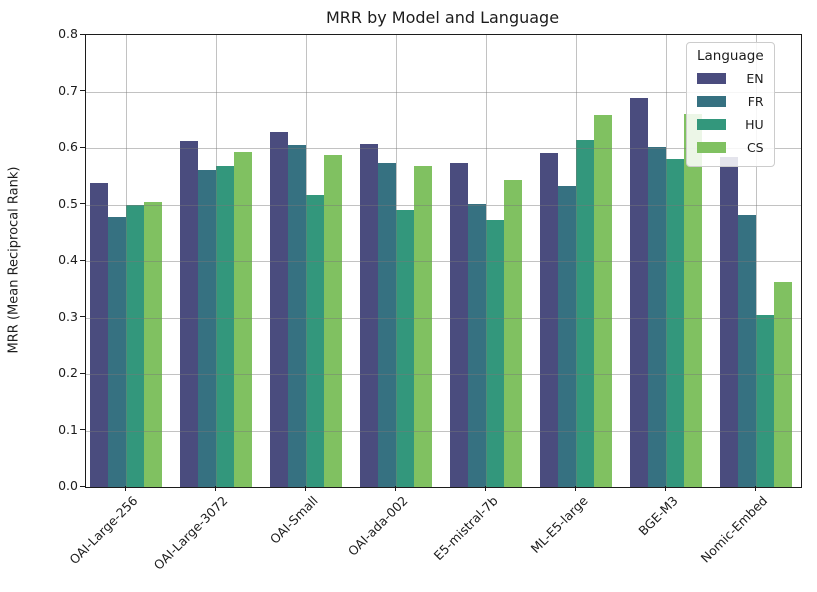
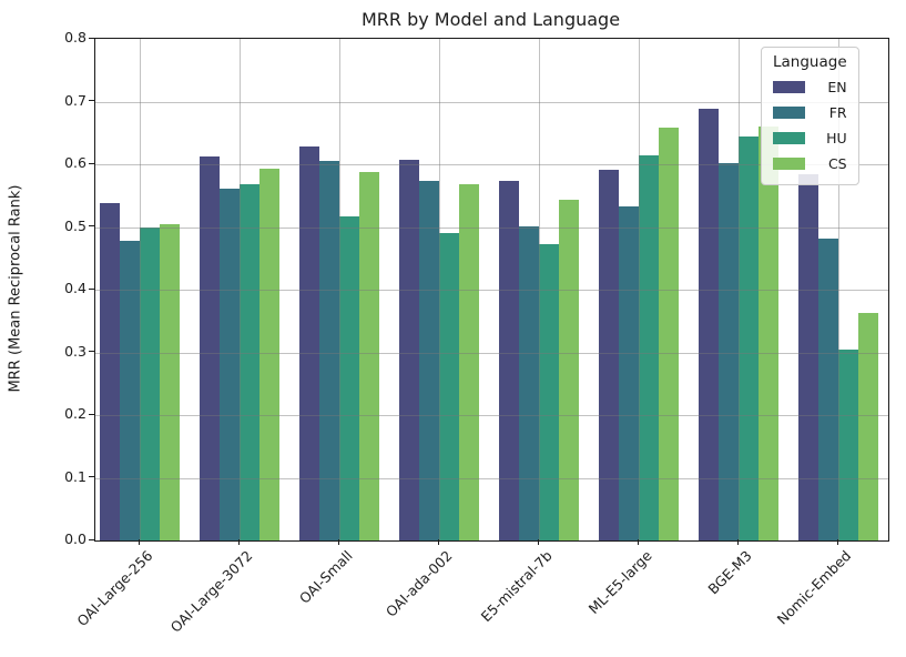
HU/BGE-M3: 0.58 -> 0.64
